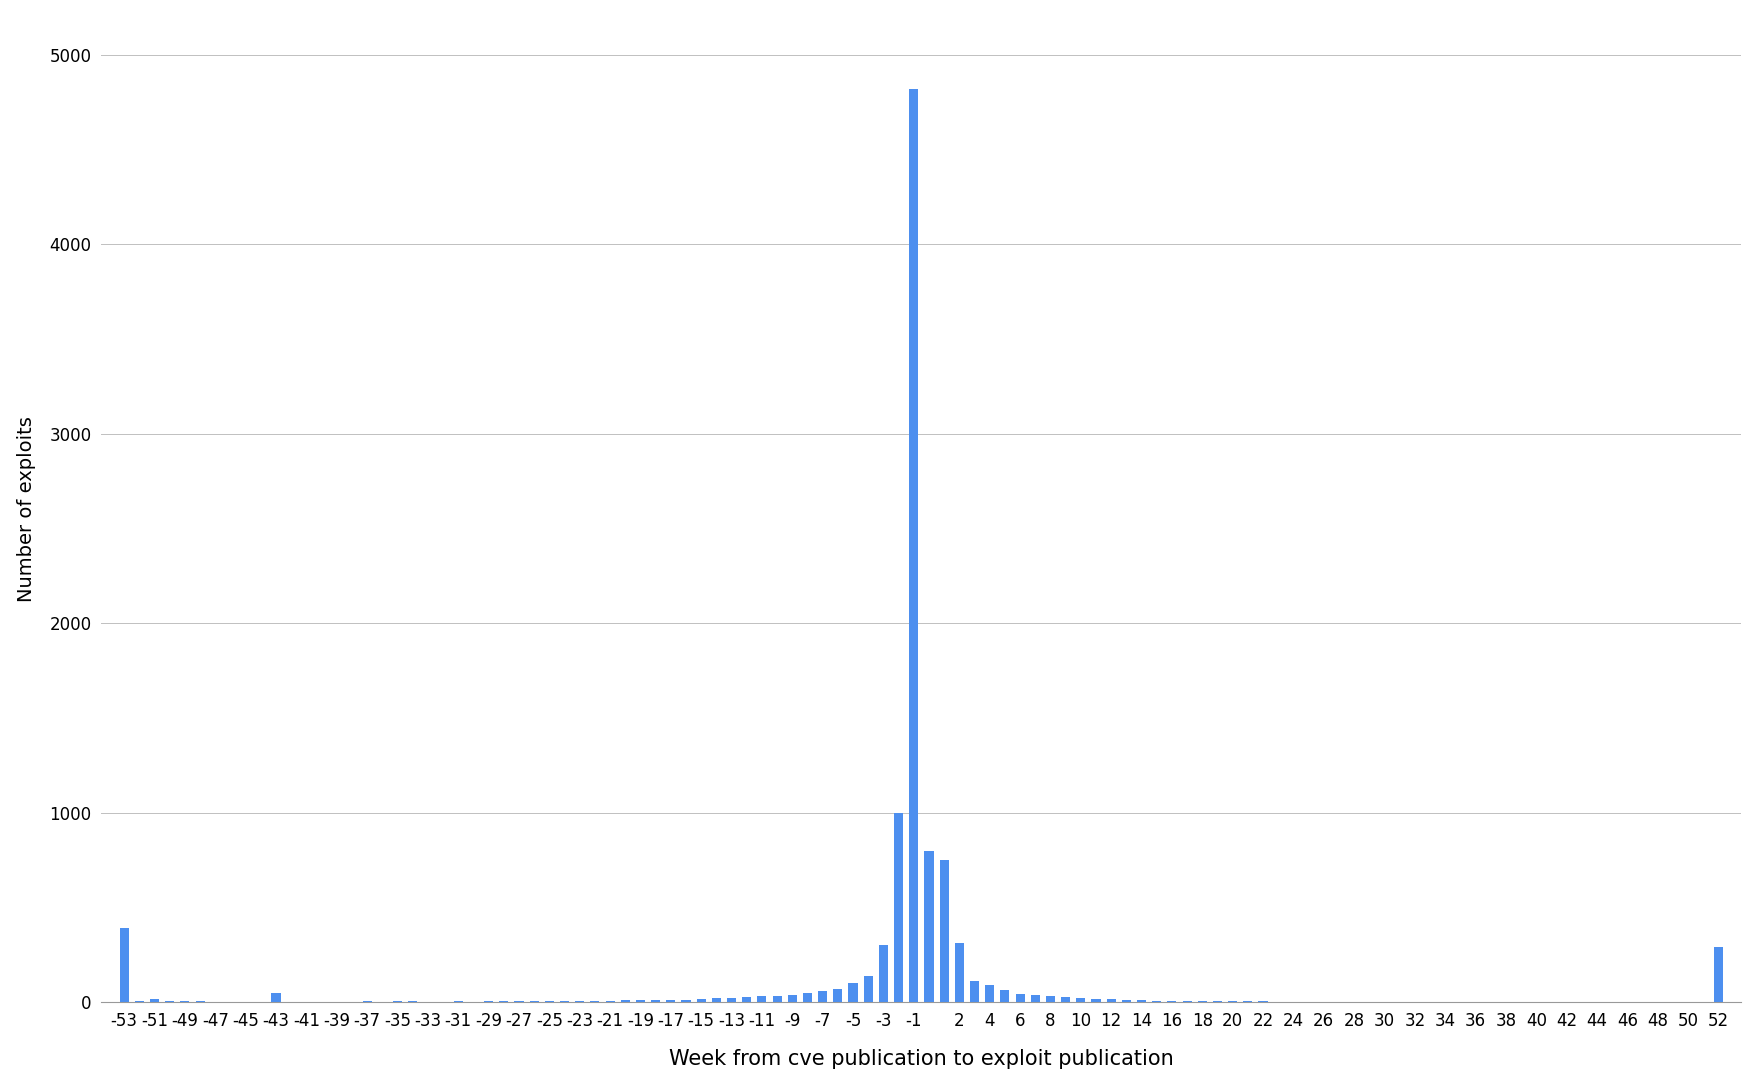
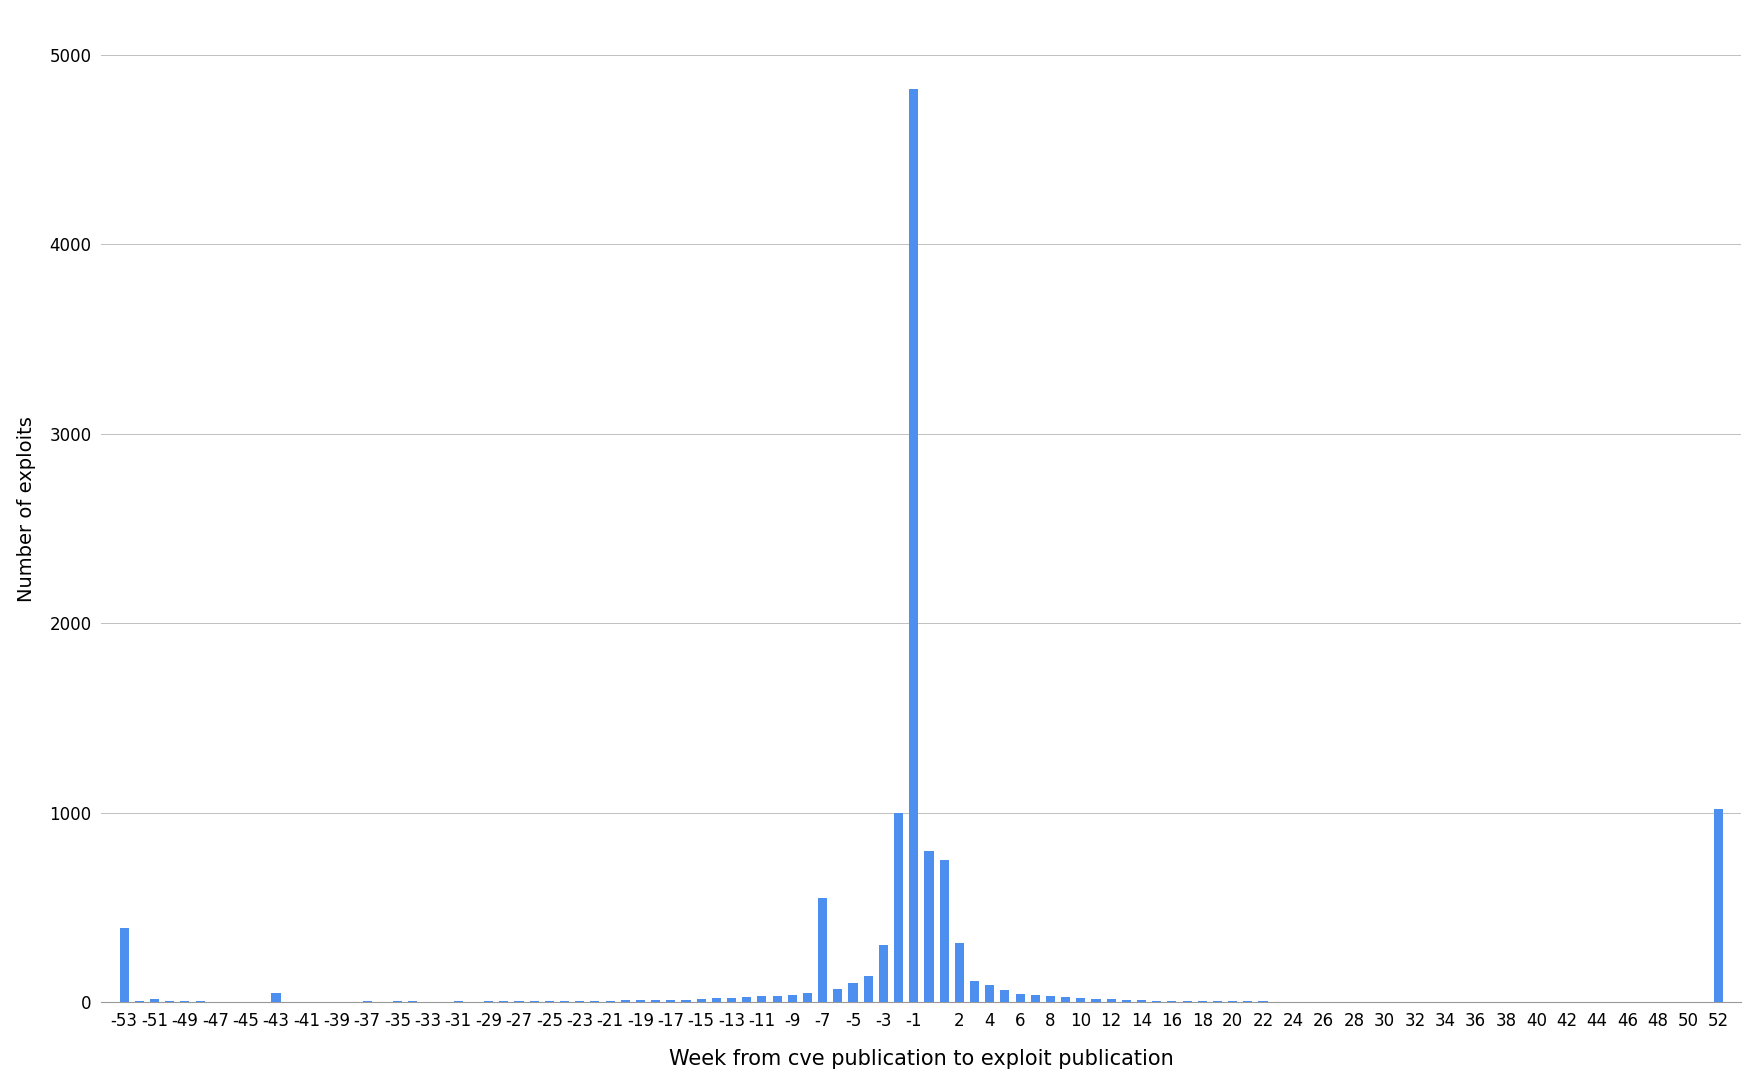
-7: 60 -> 550
52: 290 -> 1020
